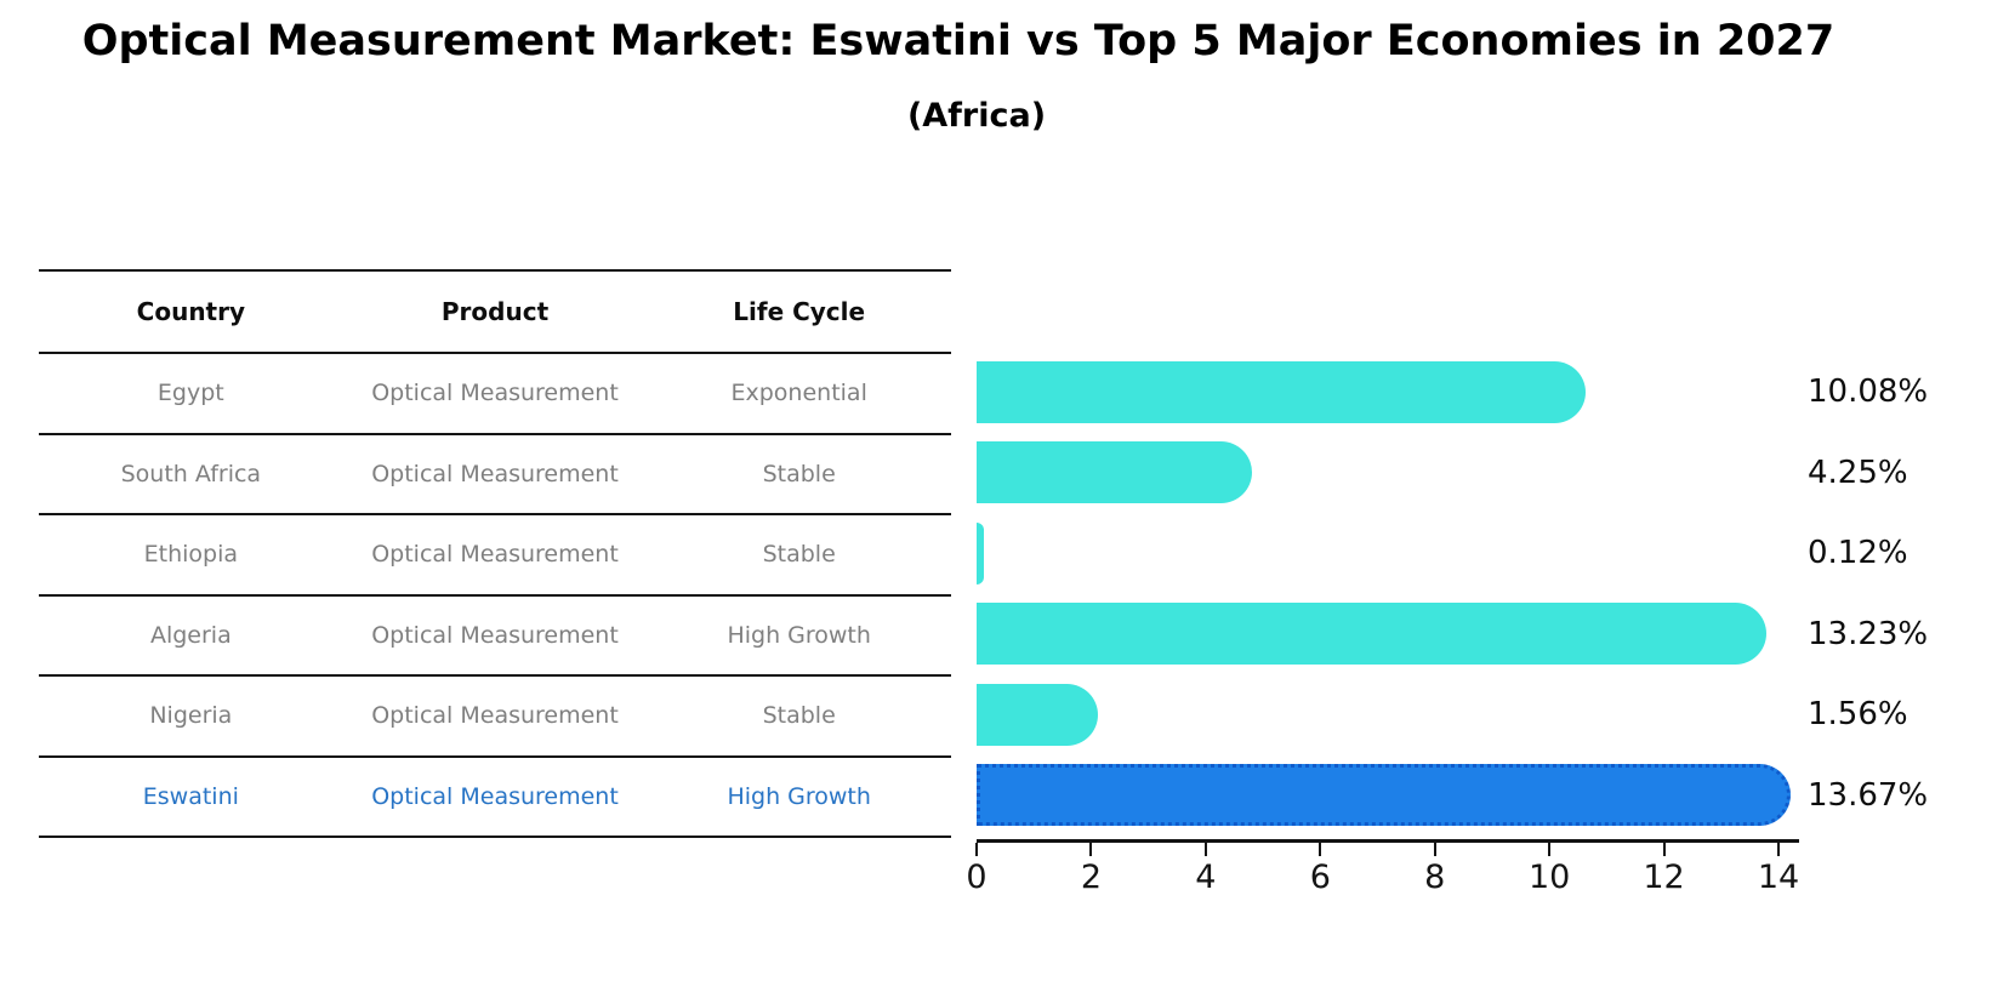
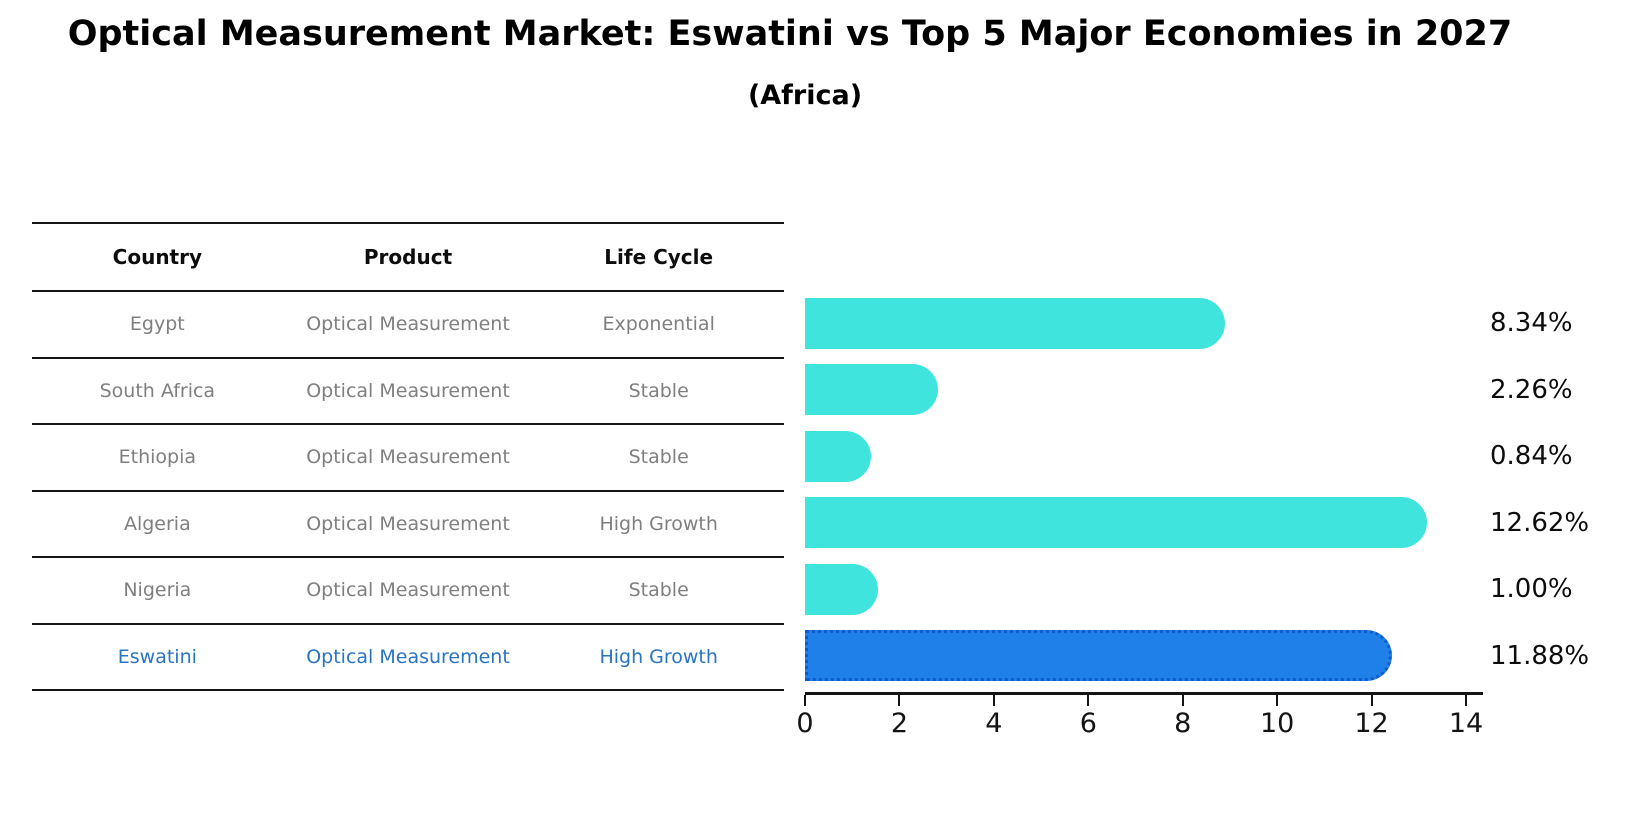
Egypt: 10.08% -> 8.34%
South Africa: 4.25% -> 2.26%
Ethiopia: 0.12% -> 0.84%
Algeria: 13.23% -> 12.62%
Nigeria: 1.56% -> 1.00%
Eswatini: 13.67% -> 11.88%
